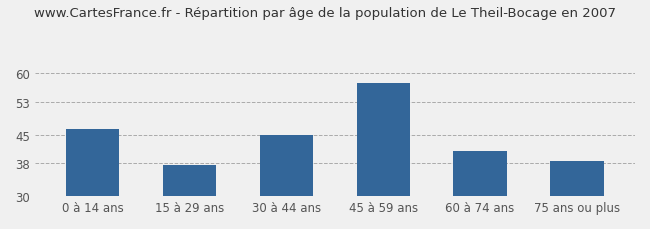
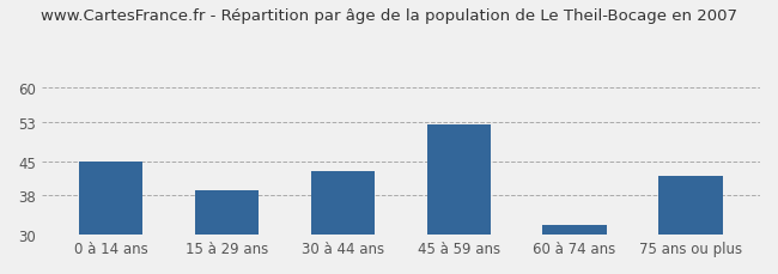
0 à 14 ans: 46.5 -> 45.0
15 à 29 ans: 37.5 -> 39.0
30 à 44 ans: 45.0 -> 43.0
45 à 59 ans: 57.5 -> 52.5
60 à 74 ans: 41.0 -> 32.0
75 ans ou plus: 38.5 -> 42.0
